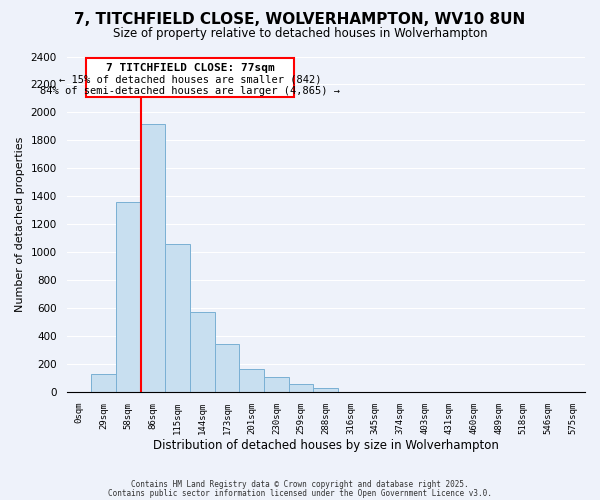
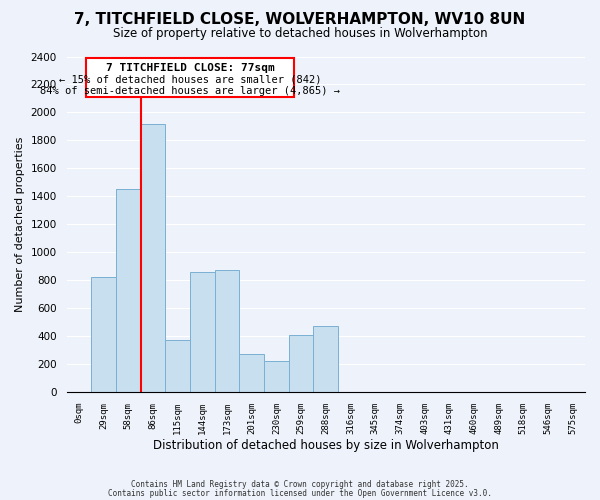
29sqm: 130 -> 820
58sqm: 1360 -> 1450
115sqm: 1060 -> 370
144sqm: 570 -> 860
173sqm: 340 -> 870
201sqm: 160 -> 270
230sqm: 100 -> 220
259sqm: 60 -> 410
288sqm: 30 -> 470
